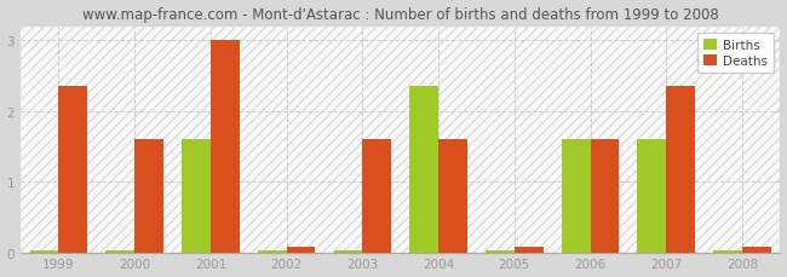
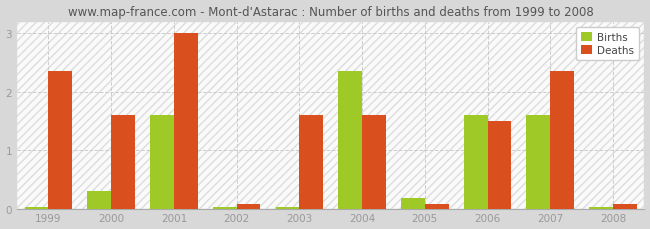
Births/2000: 0.02 -> 0.30
Births/2005: 0.02 -> 0.18
Deaths/2006: 1.60 -> 1.50
